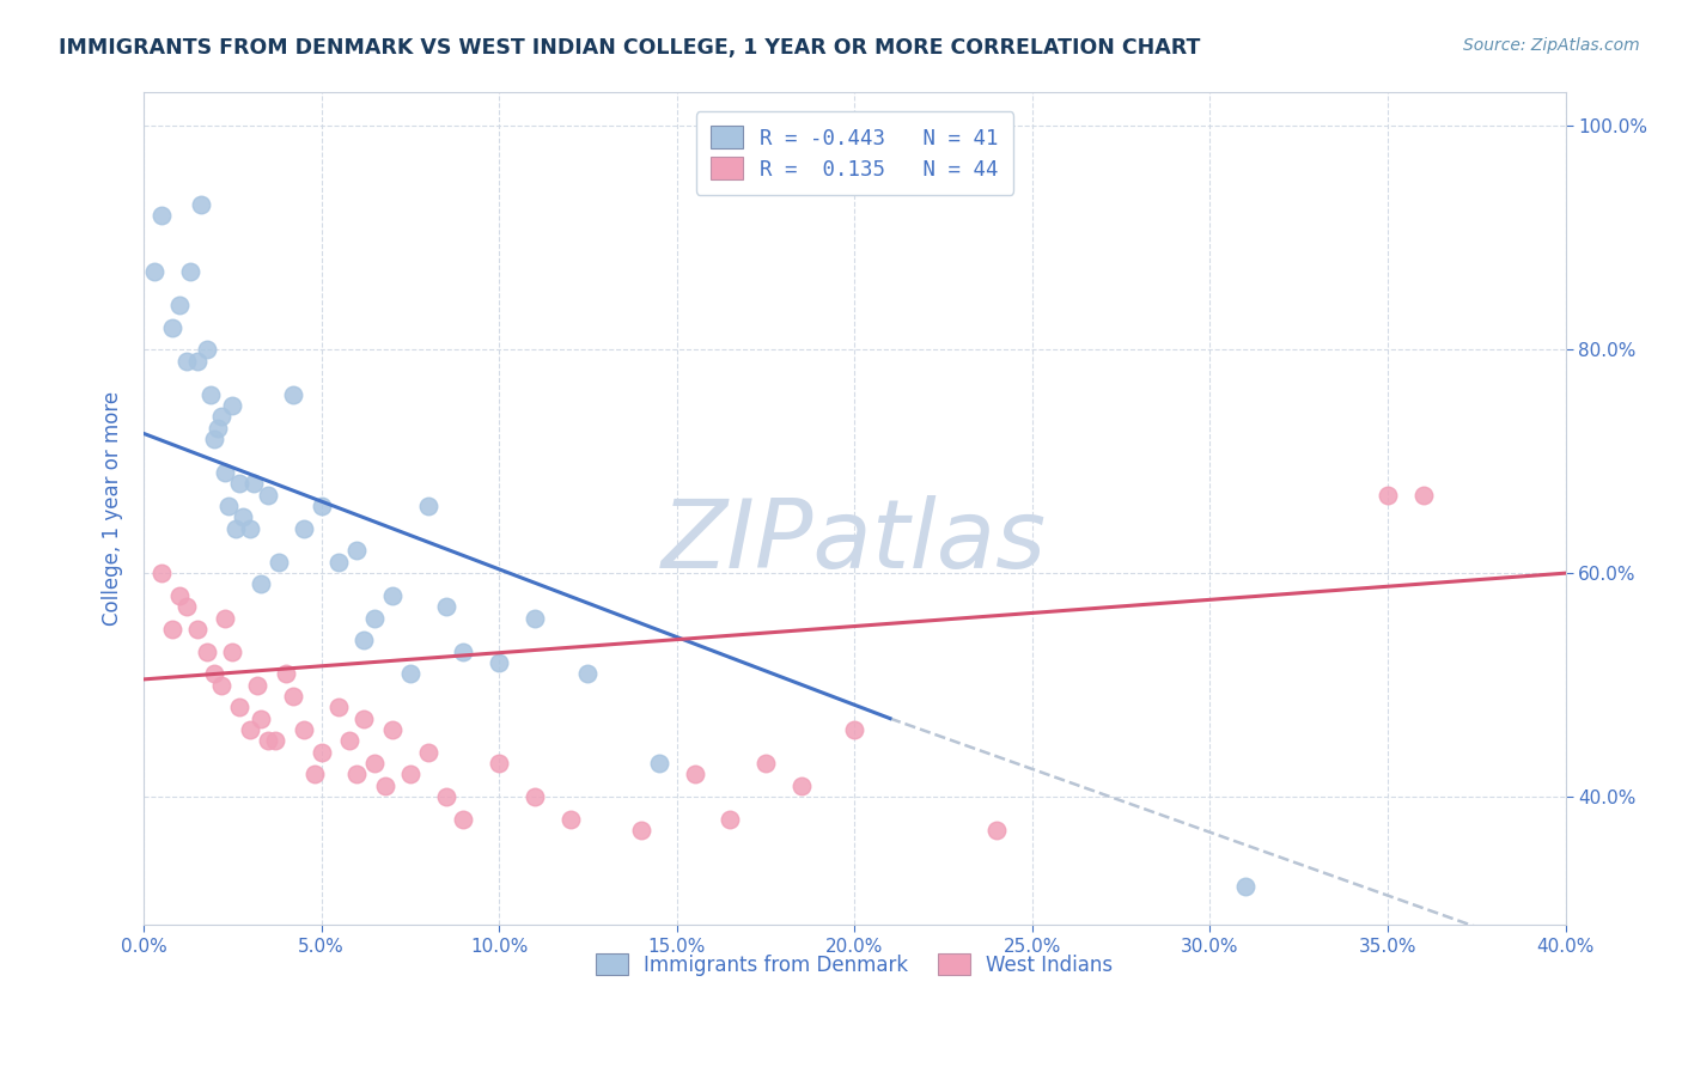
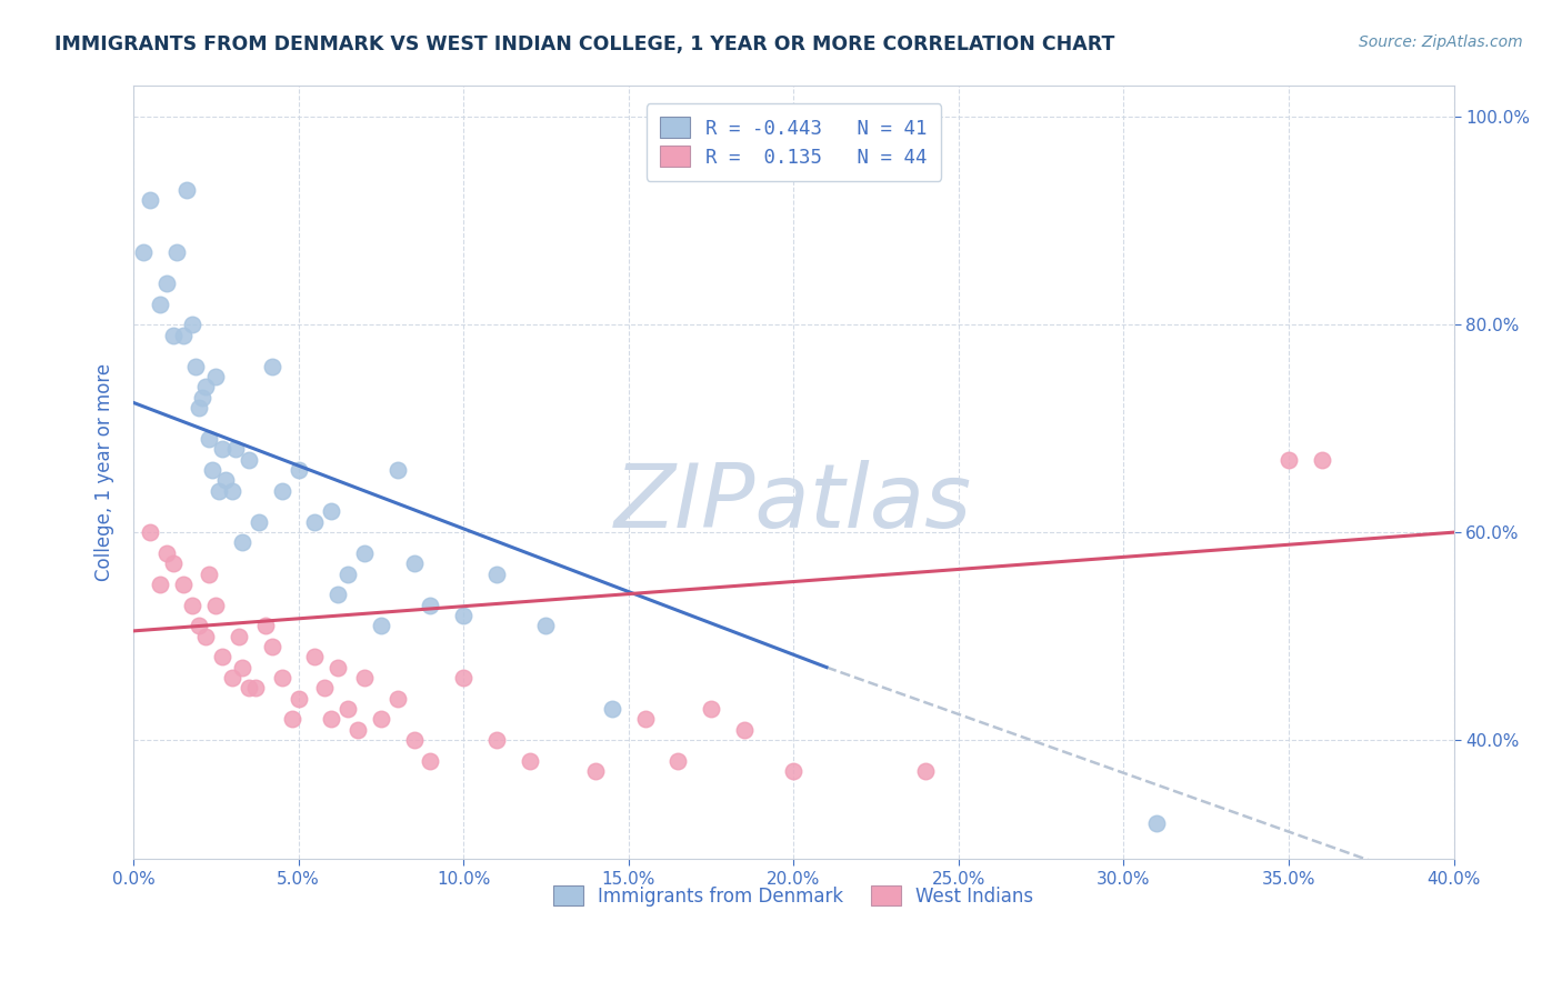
West Indians/10.0%: 43% -> 46%
West Indians/20.0%: 46% -> 37%
